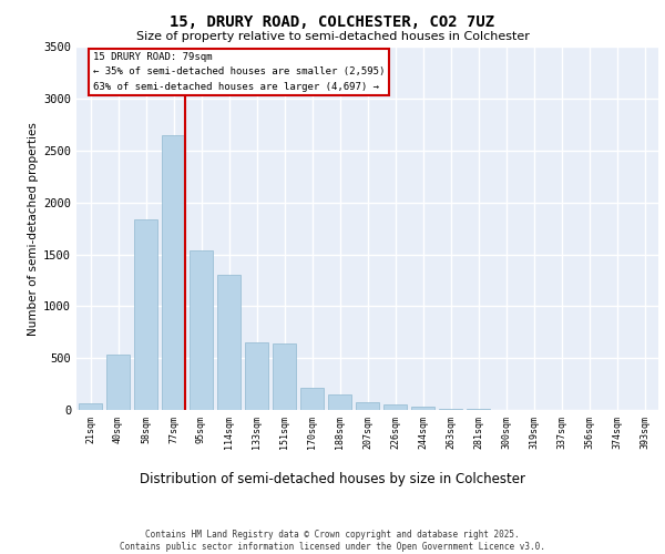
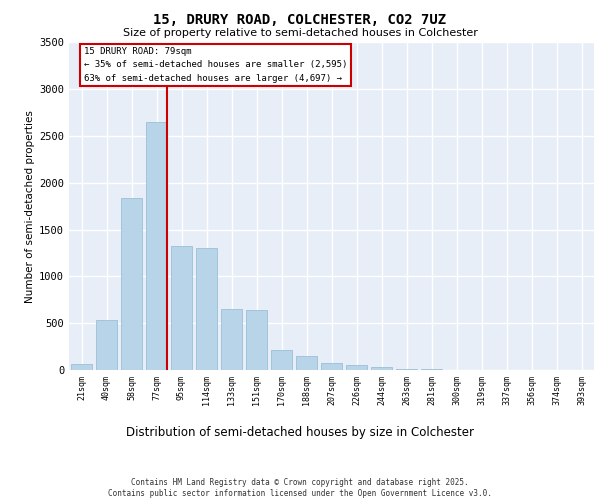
95sqm: 1540 -> 1320
